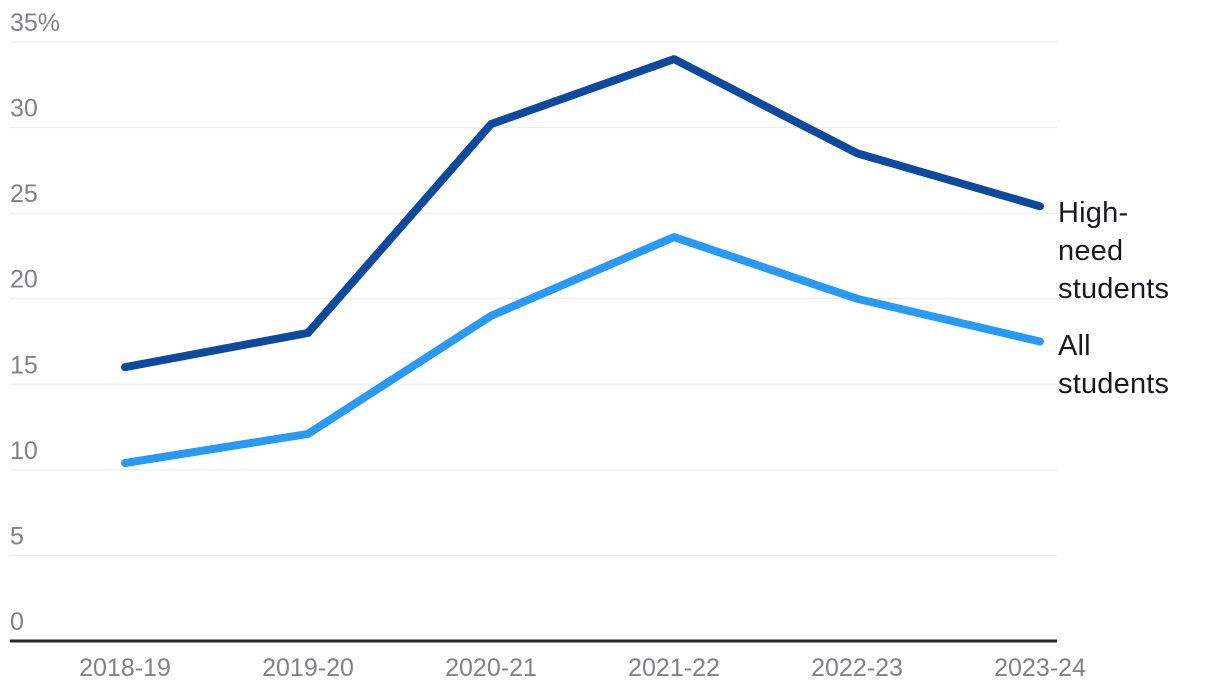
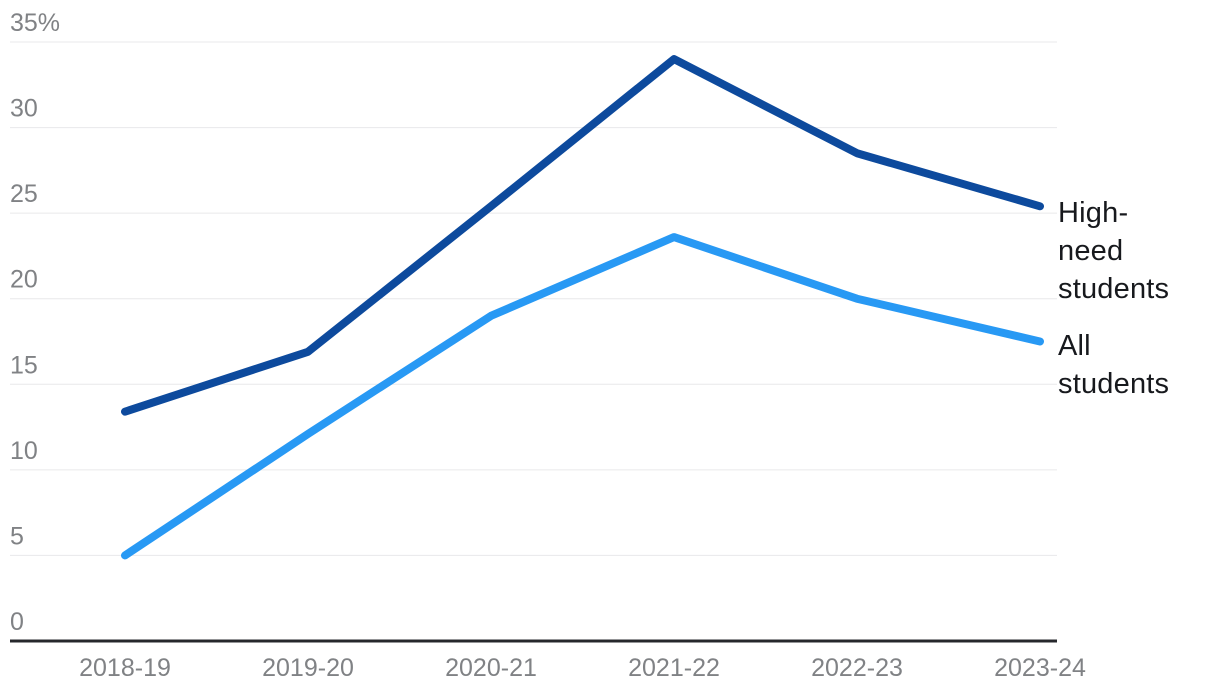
High-need students/2018-19: 16.0% -> 13.4%
All students/2018-19: 10.4% -> 5.0%
High-need students/2019-20: 18.0% -> 16.9%
High-need students/2020-21: 30.2% -> 25.4%
